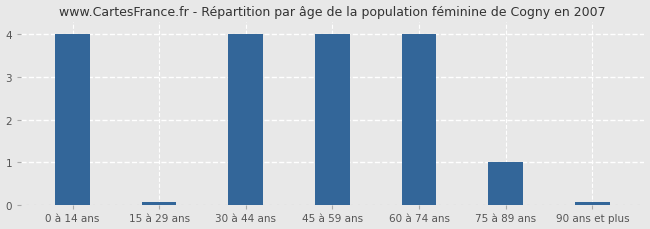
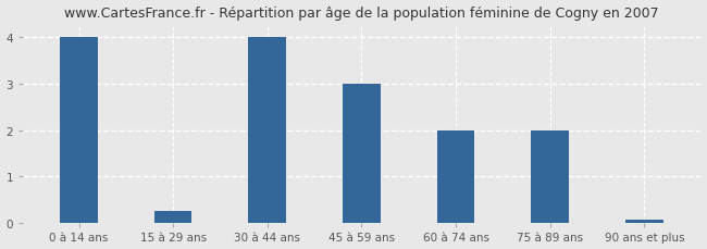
15 à 29 ans: 0.07 -> 0.25
45 à 59 ans: 4.00 -> 3.00
60 à 74 ans: 4.00 -> 2.00
75 à 89 ans: 1.00 -> 2.00
